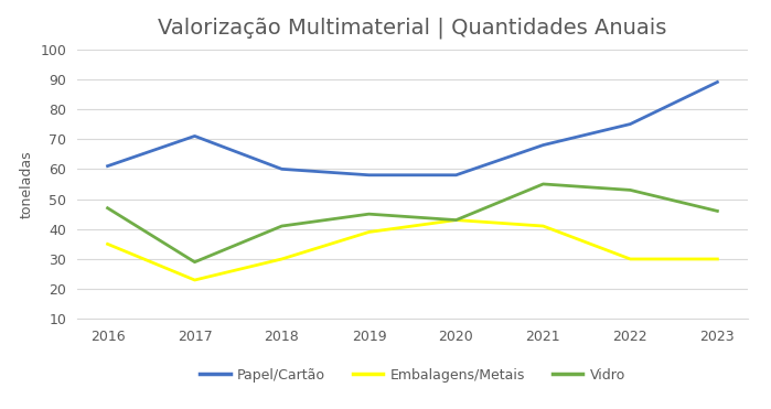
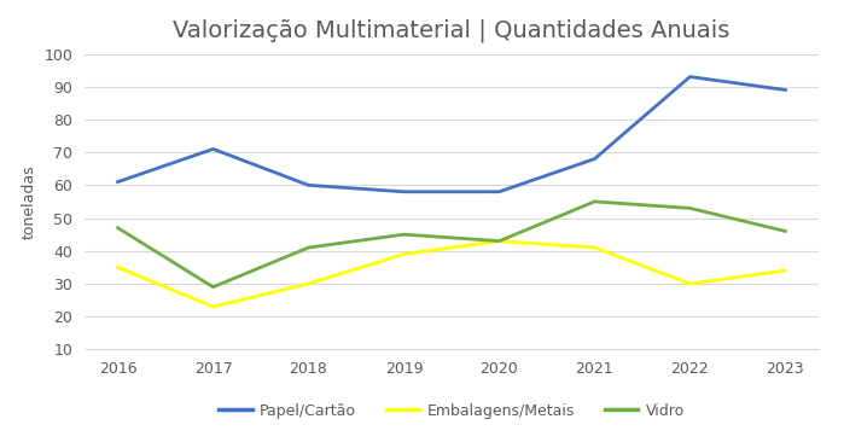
Papel/Cartão/2022: 75 -> 93
Embalagens/Metais/2023: 30 -> 34
